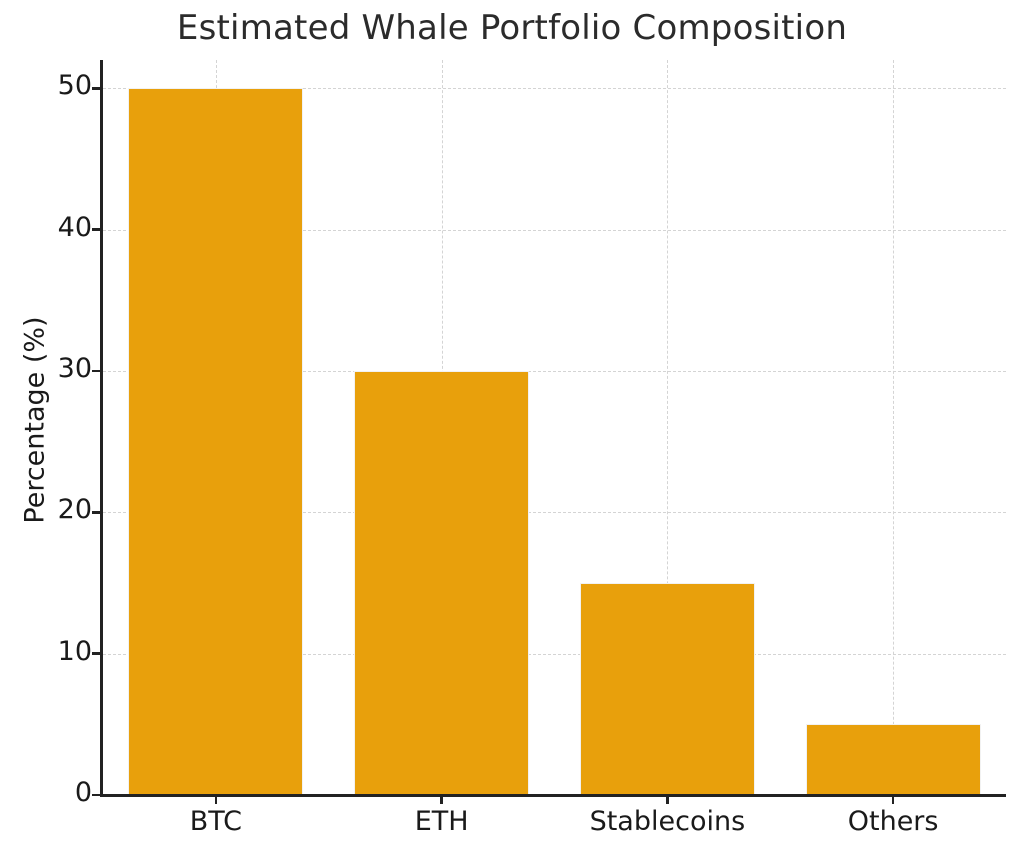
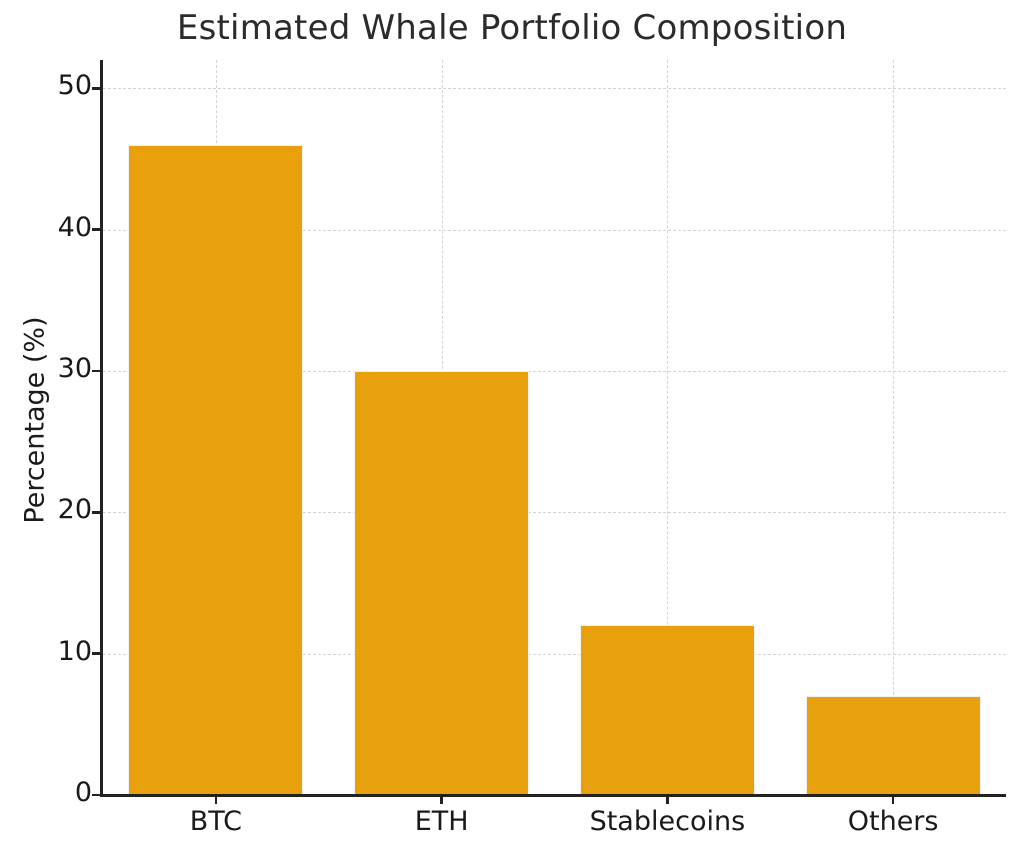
BTC: 50 -> 46
Stablecoins: 15 -> 12
Others: 5 -> 7
